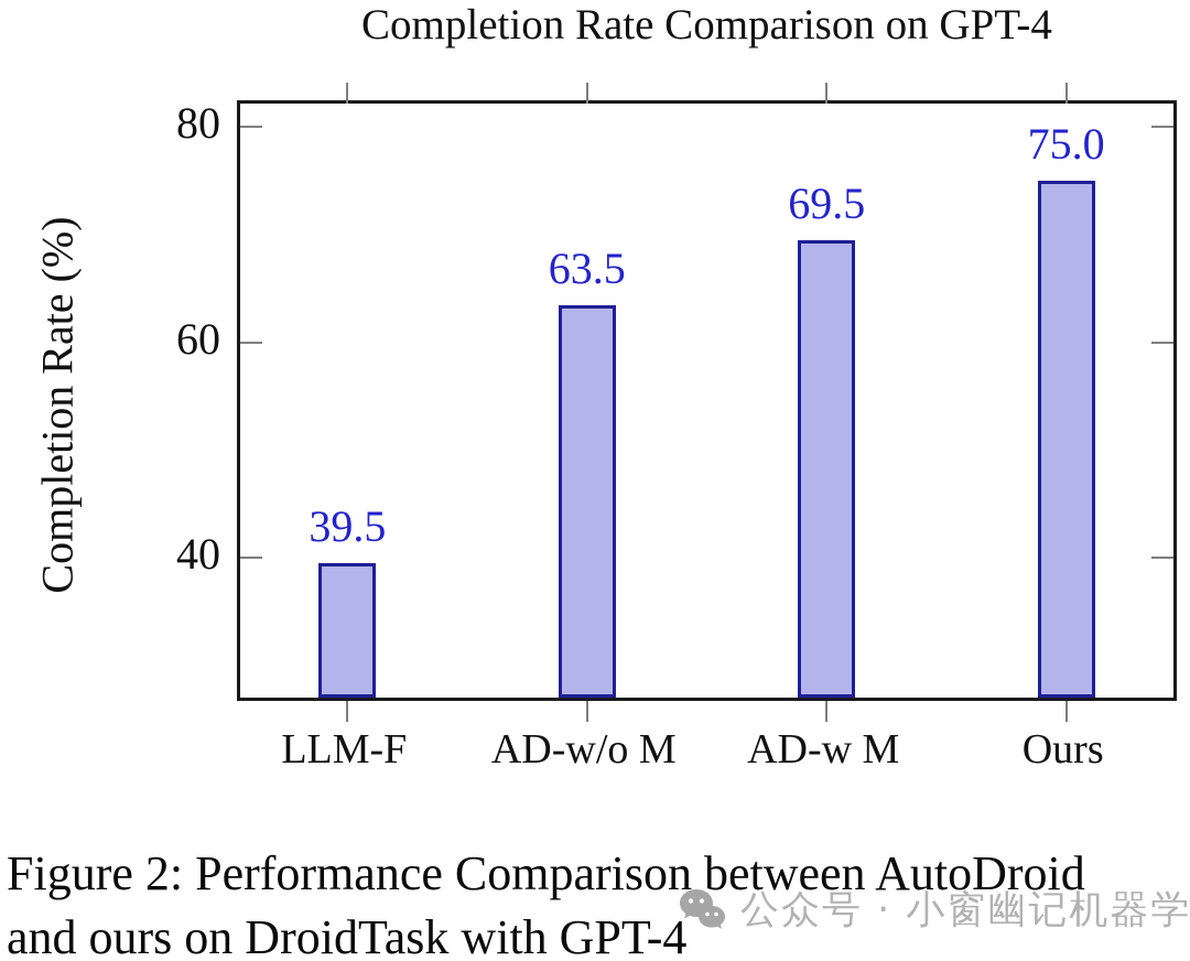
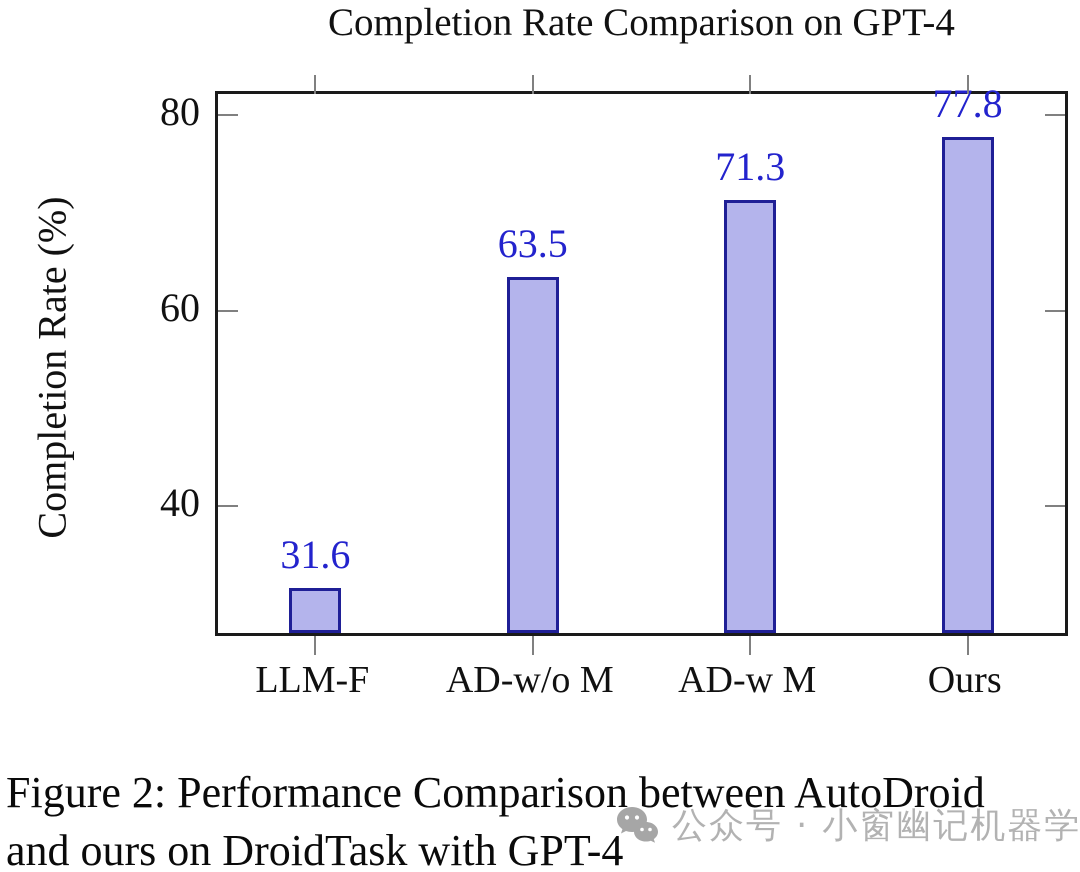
LLM-F: 39.5 -> 31.6
AD-w M: 69.5 -> 71.3
Ours: 75.0 -> 77.8
